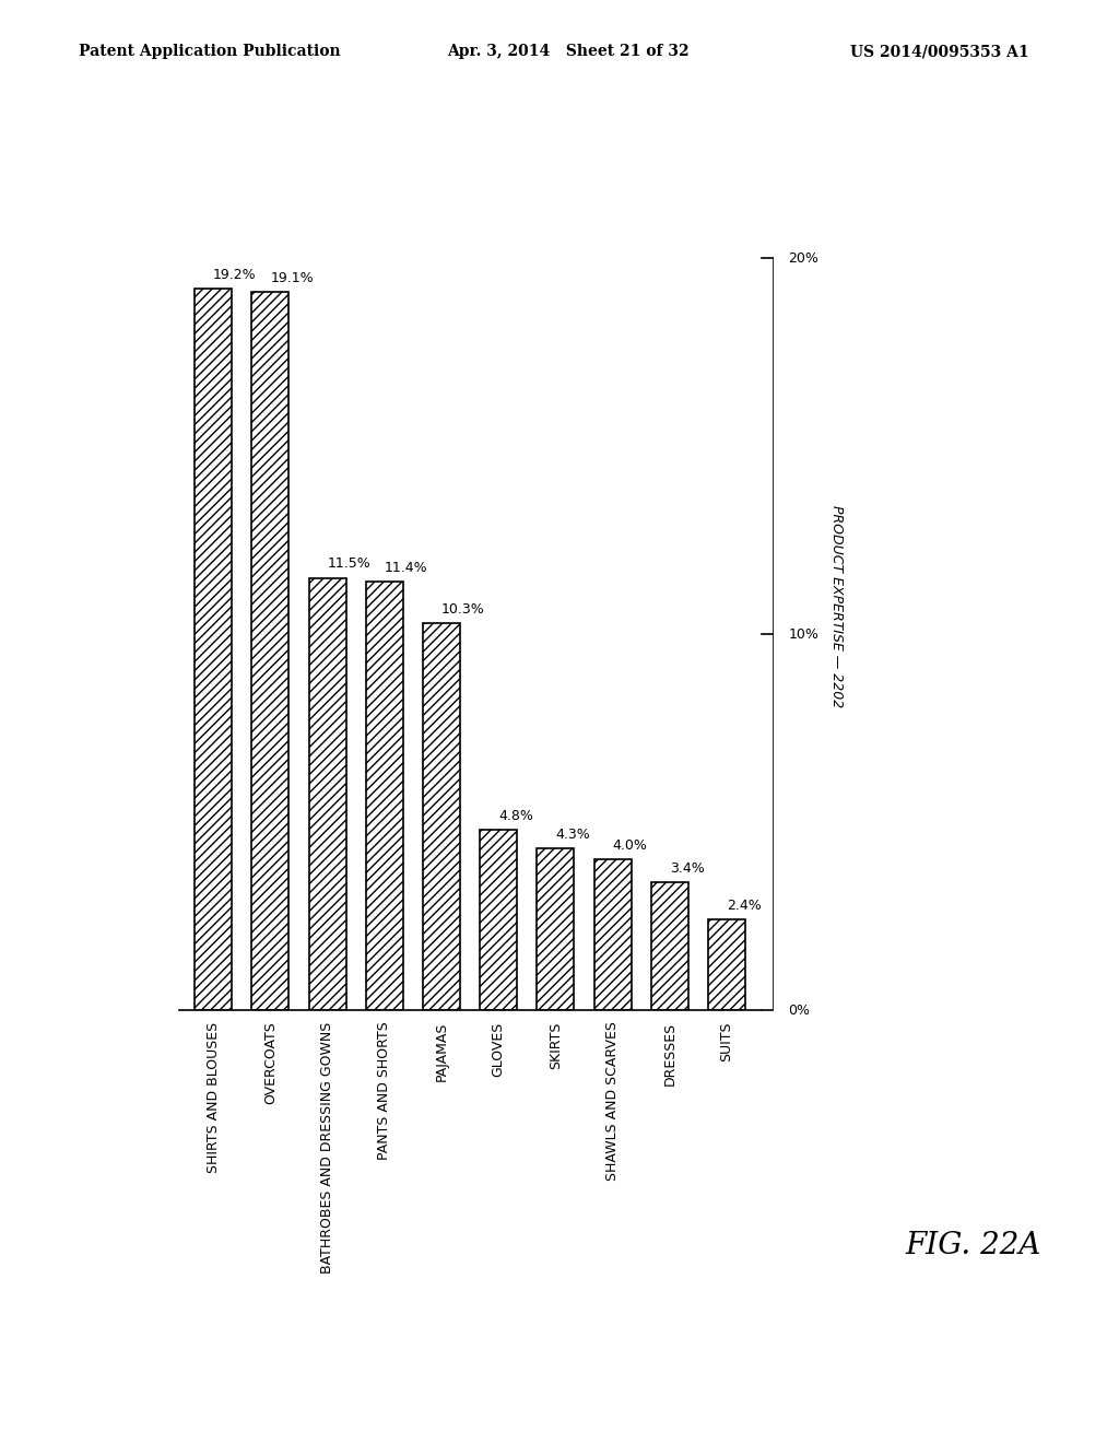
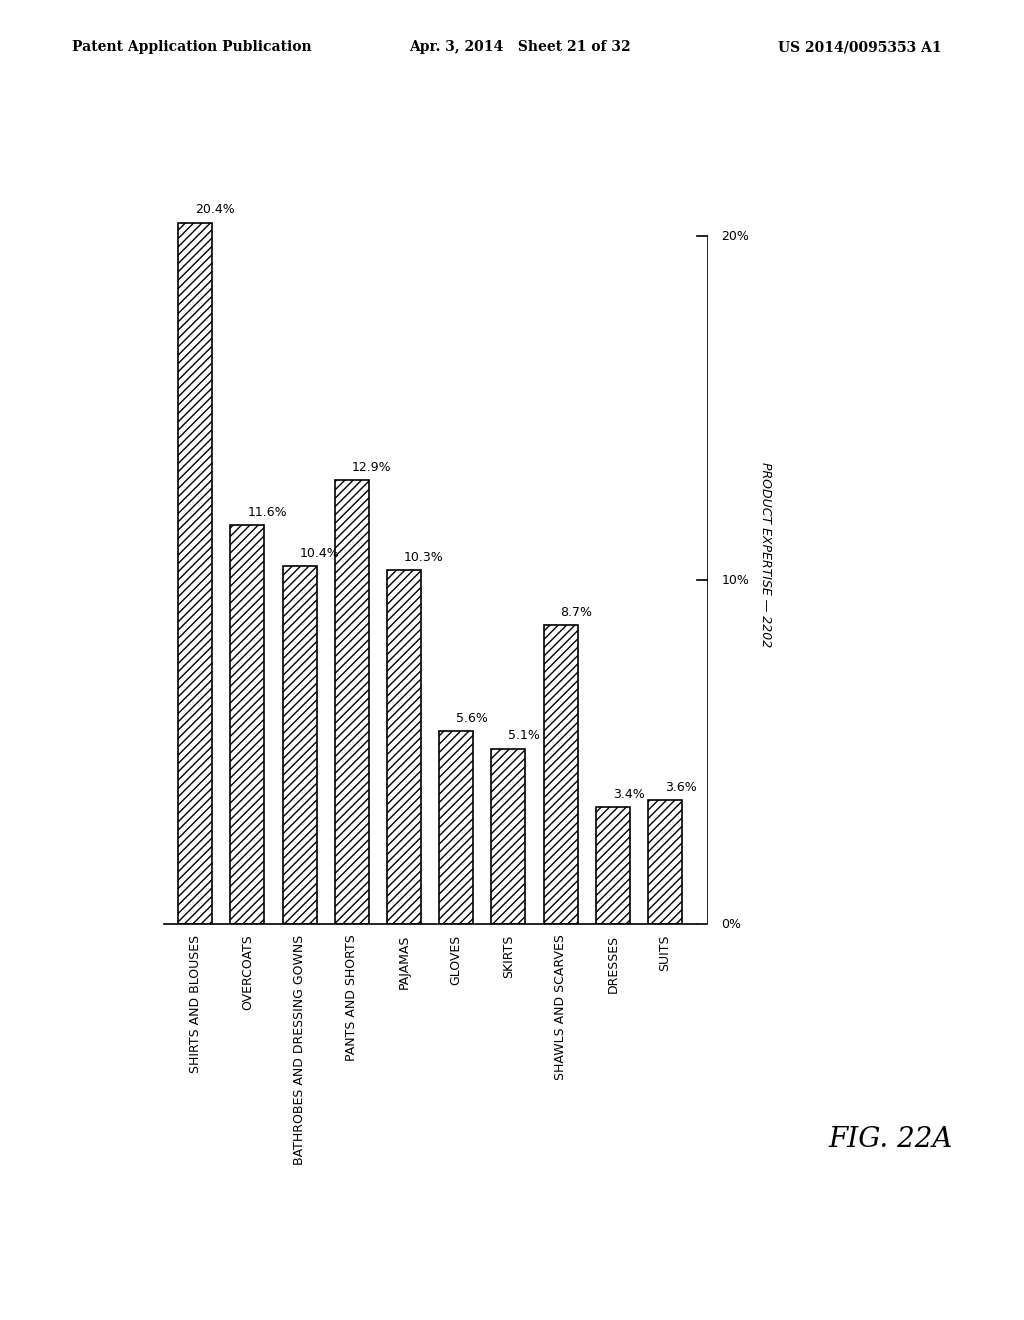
SHIRTS AND BLOUSES: 19.2% -> 20.4%
OVERCOATS: 19.1% -> 11.6%
BATHROBES AND DRESSING GOWNS: 11.5% -> 10.4%
PANTS AND SHORTS: 11.4% -> 12.9%
GLOVES: 4.8% -> 5.6%
SKIRTS: 4.3% -> 5.1%
SHAWLS AND SCARVES: 4.0% -> 8.7%
SUITS: 2.4% -> 3.6%
